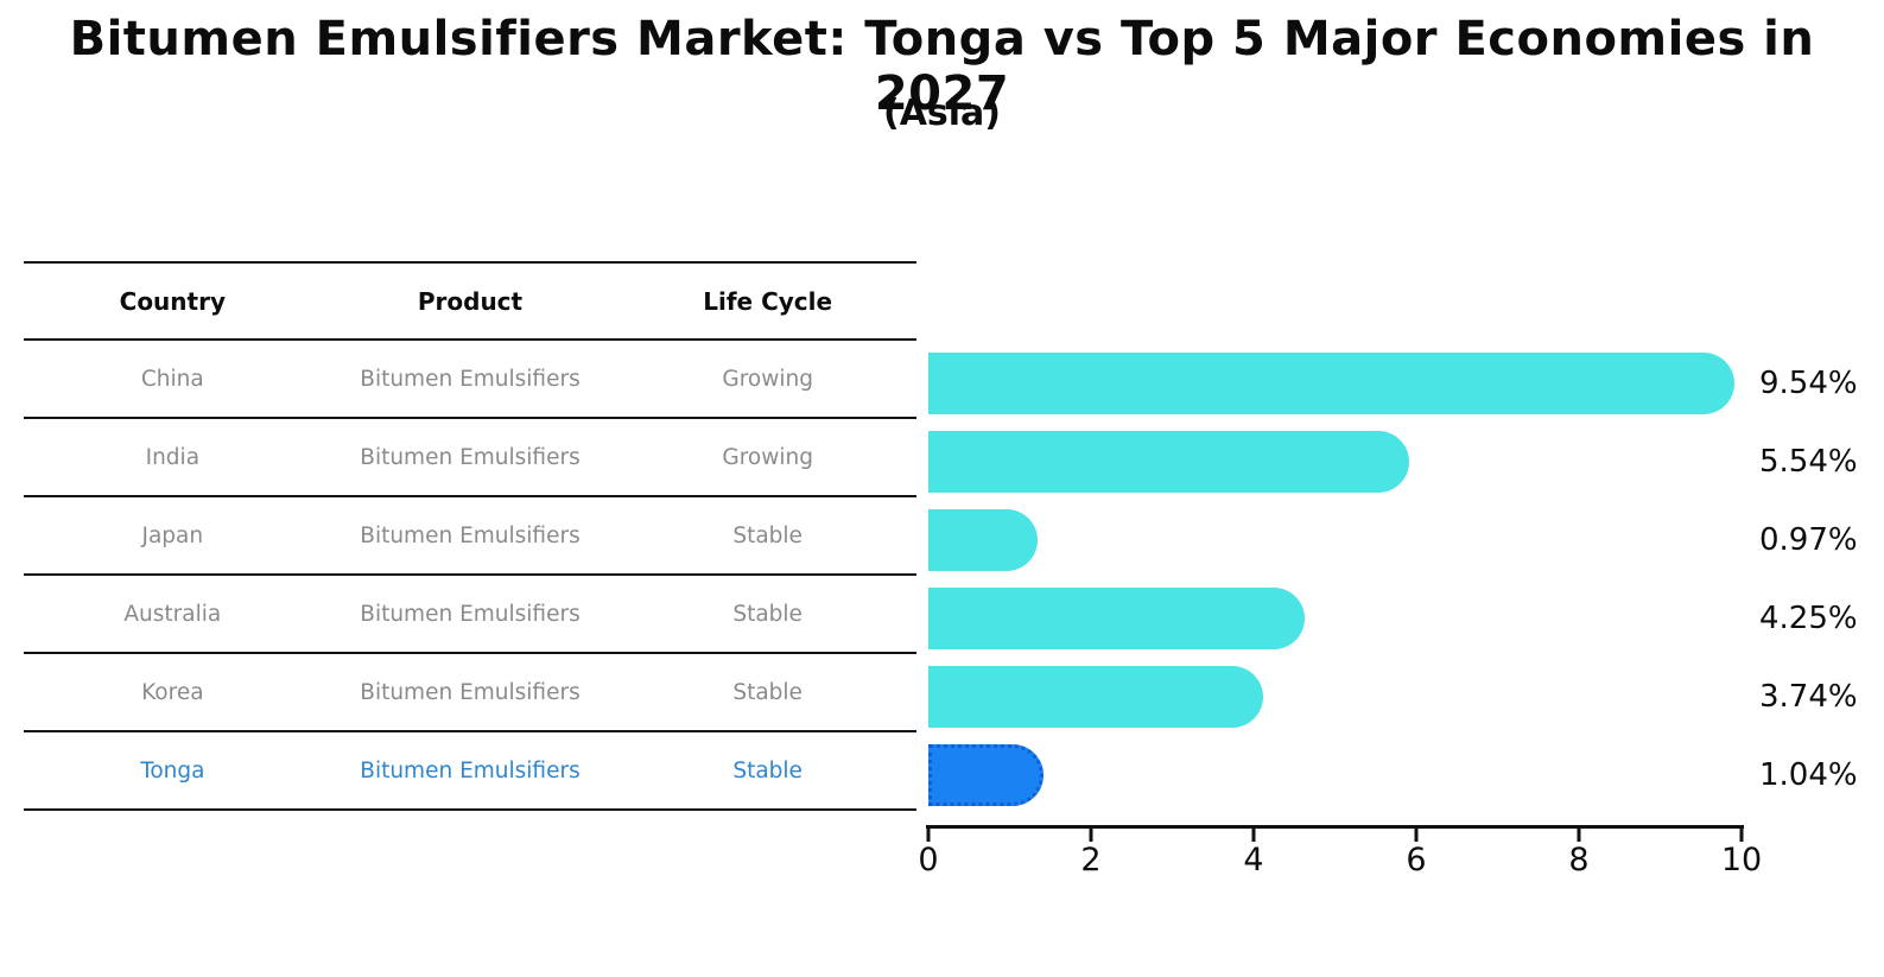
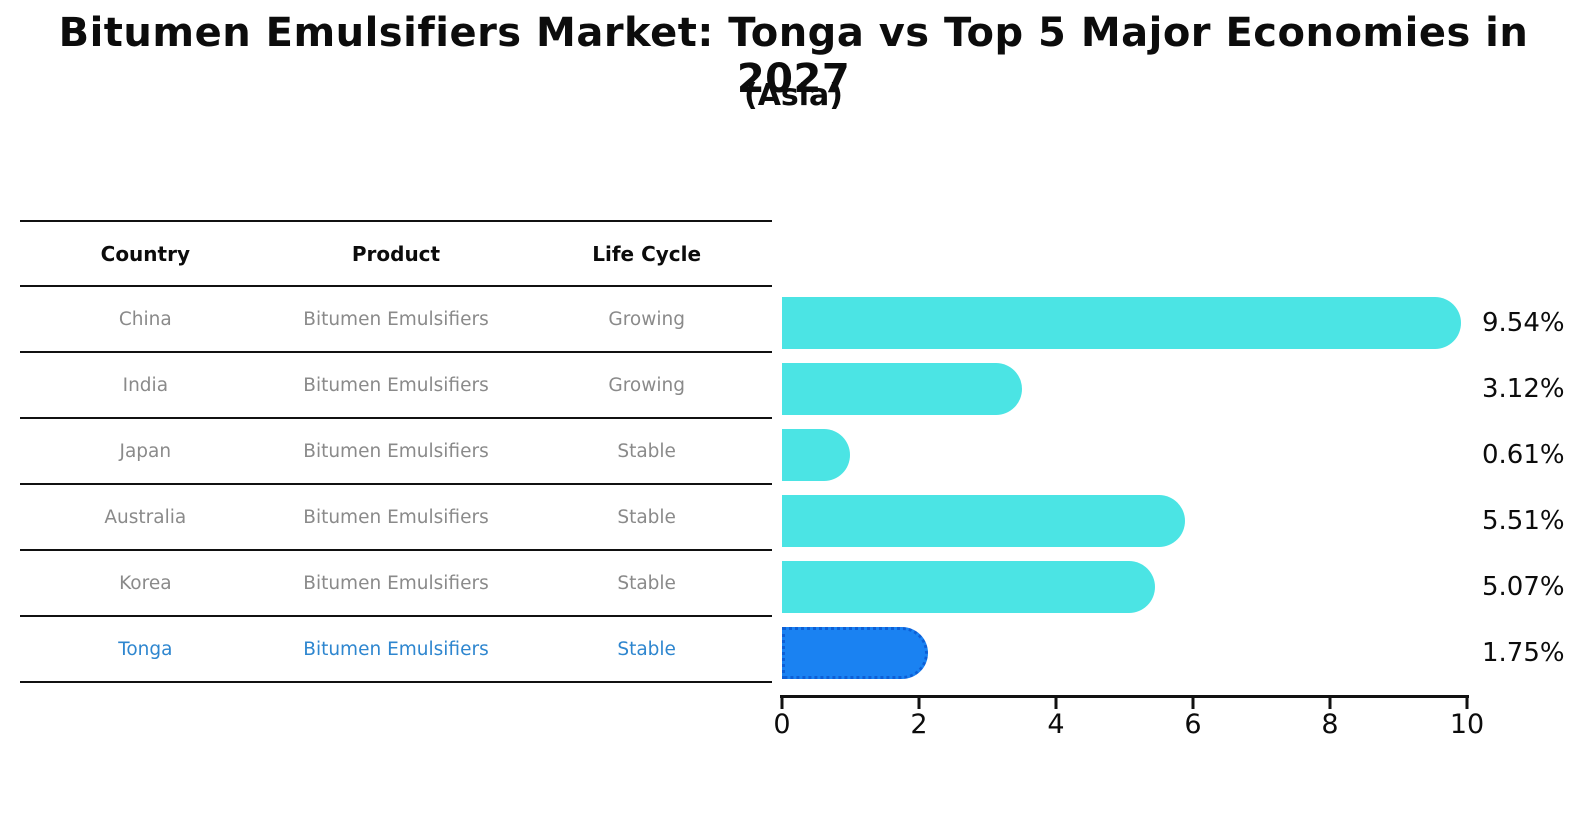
India: 5.54% -> 3.12%
Japan: 0.97% -> 0.61%
Australia: 4.25% -> 5.51%
Korea: 3.74% -> 5.07%
Tonga: 1.04% -> 1.75%
